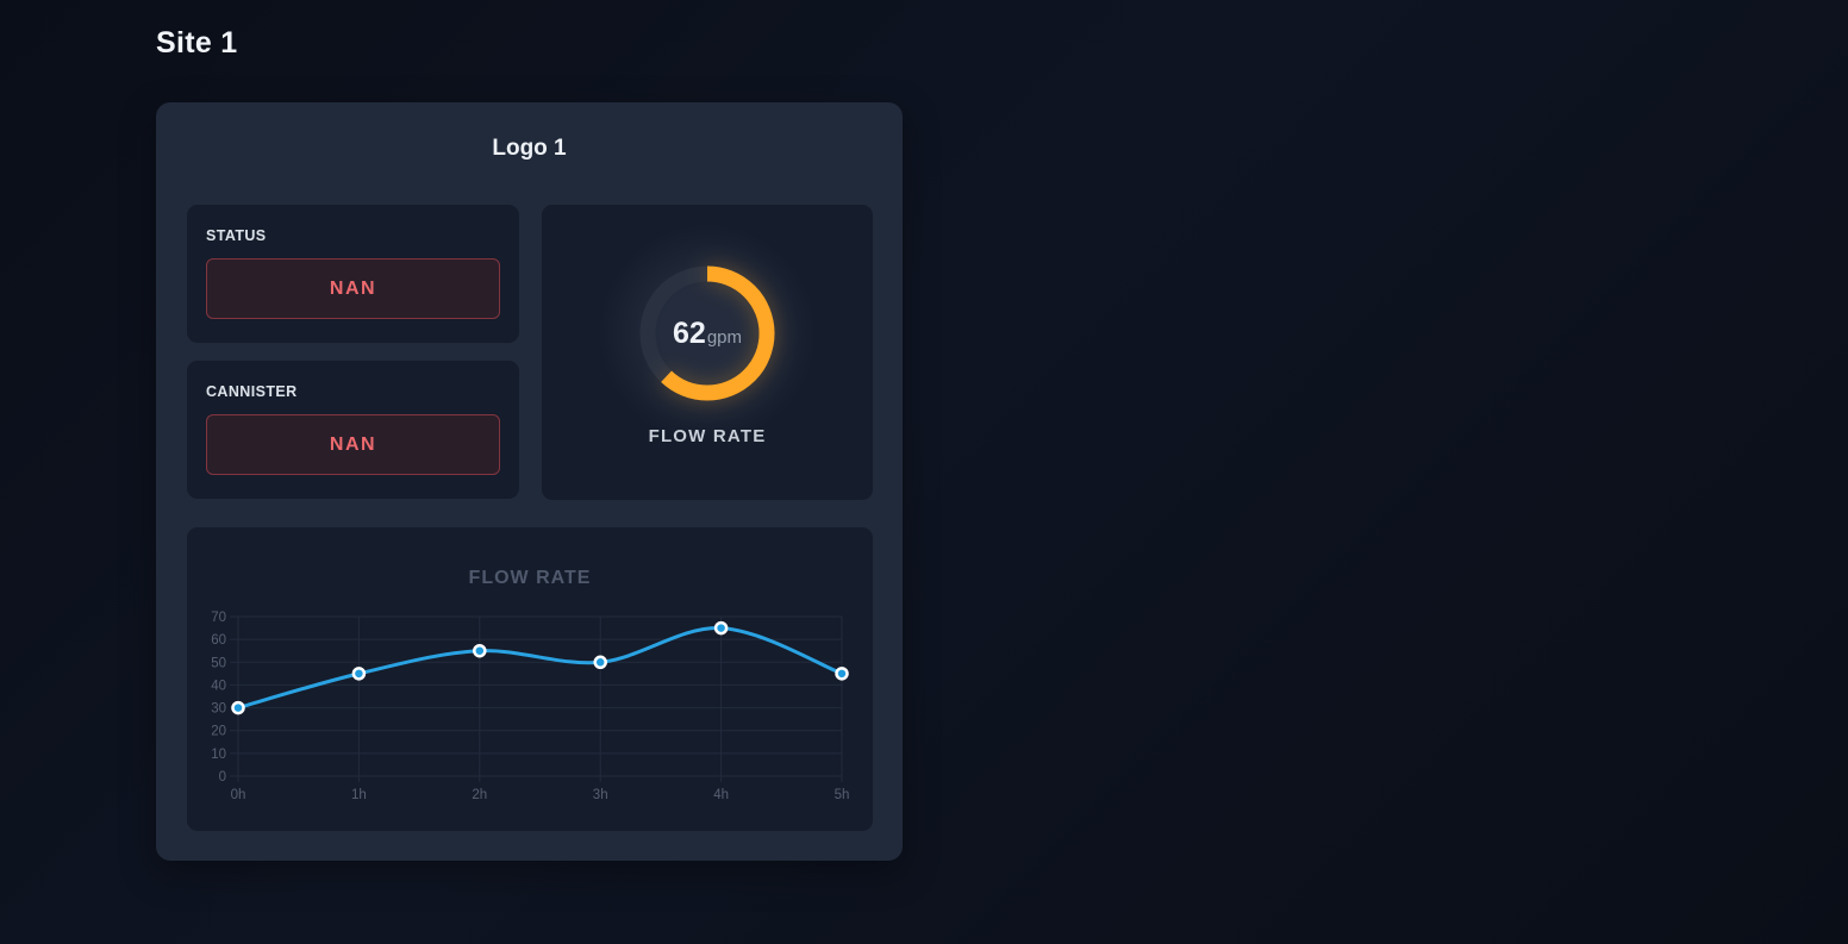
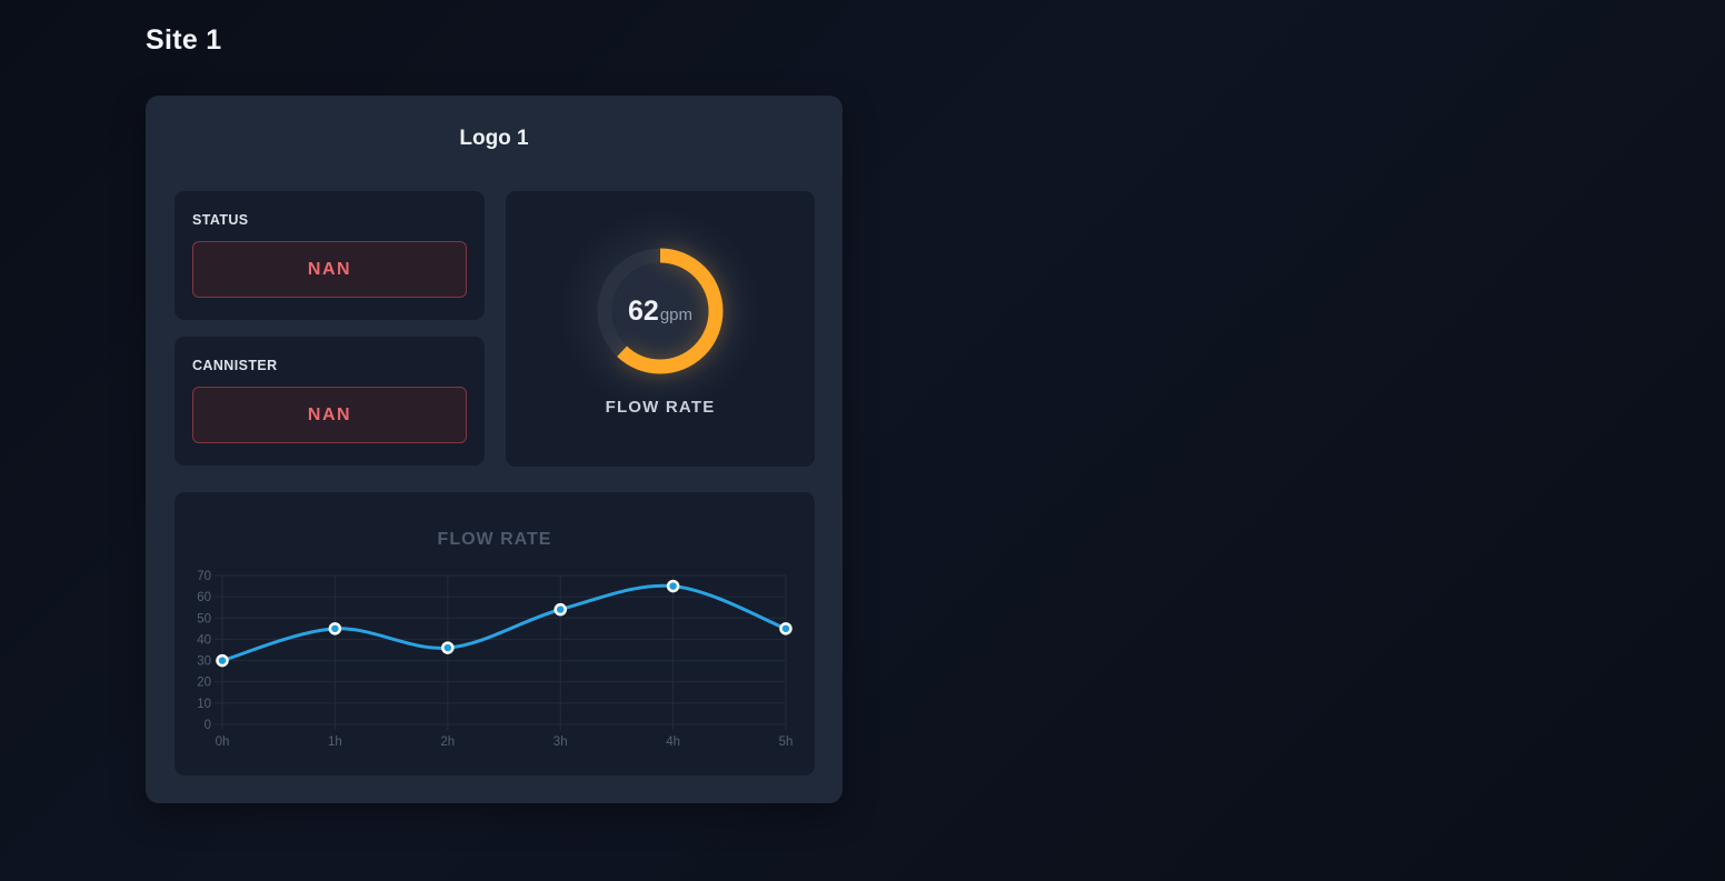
2h: 55 -> 36
3h: 50 -> 54
